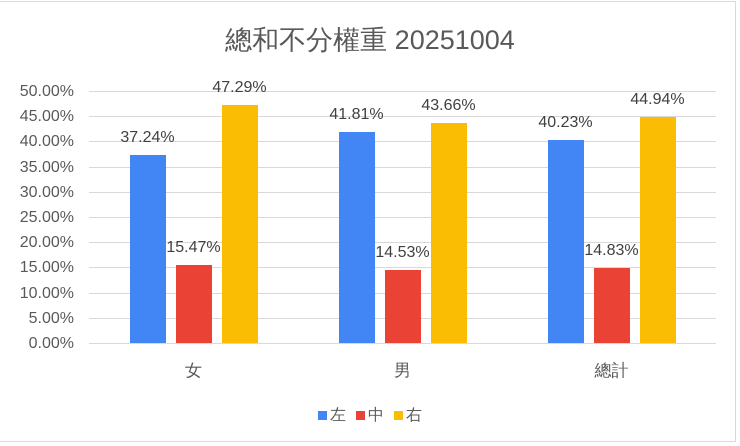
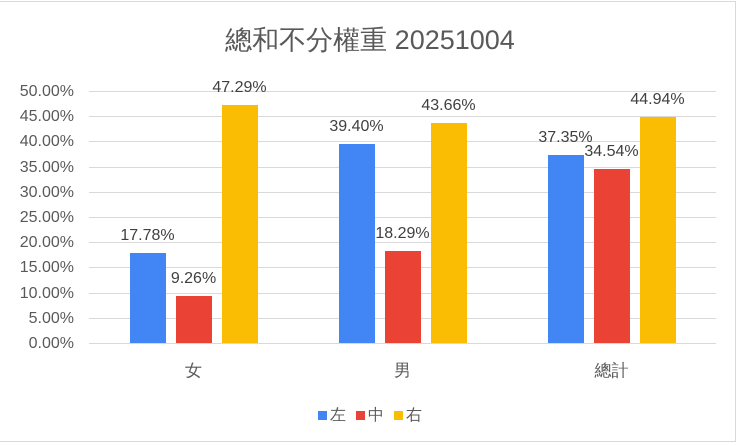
左/女: 37.24% -> 17.78%
中/女: 15.47% -> 9.26%
左/男: 41.81% -> 39.40%
中/男: 14.53% -> 18.29%
左/總計: 40.23% -> 37.35%
中/總計: 14.83% -> 34.54%
